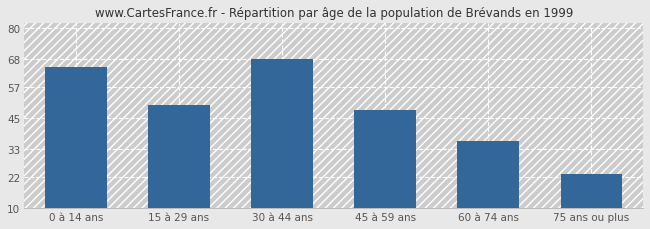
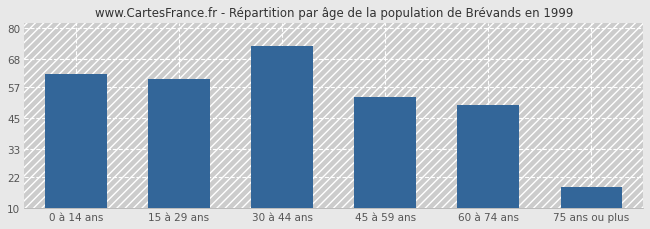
0 à 14 ans: 65 -> 62
15 à 29 ans: 50 -> 60
30 à 44 ans: 68 -> 73
45 à 59 ans: 48 -> 53
60 à 74 ans: 36 -> 50
75 ans ou plus: 23 -> 18
